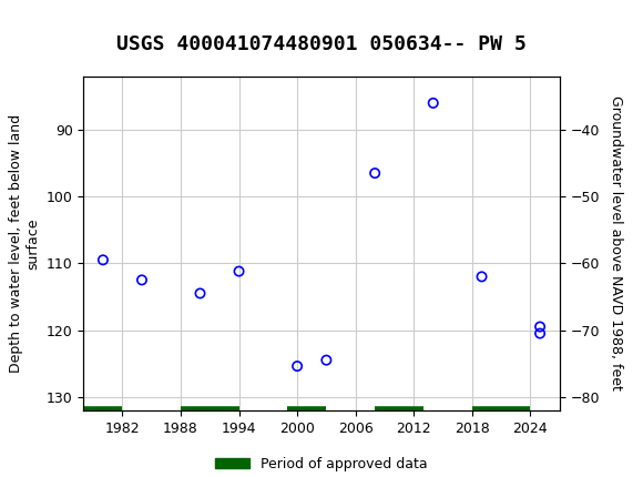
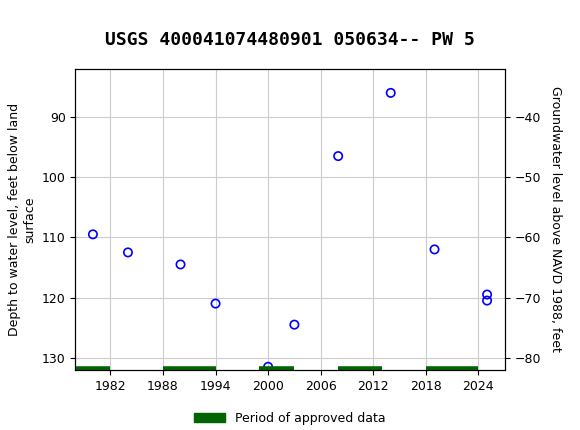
1994: 111.2 -> 121.0
2000: 125.4 -> 131.5
